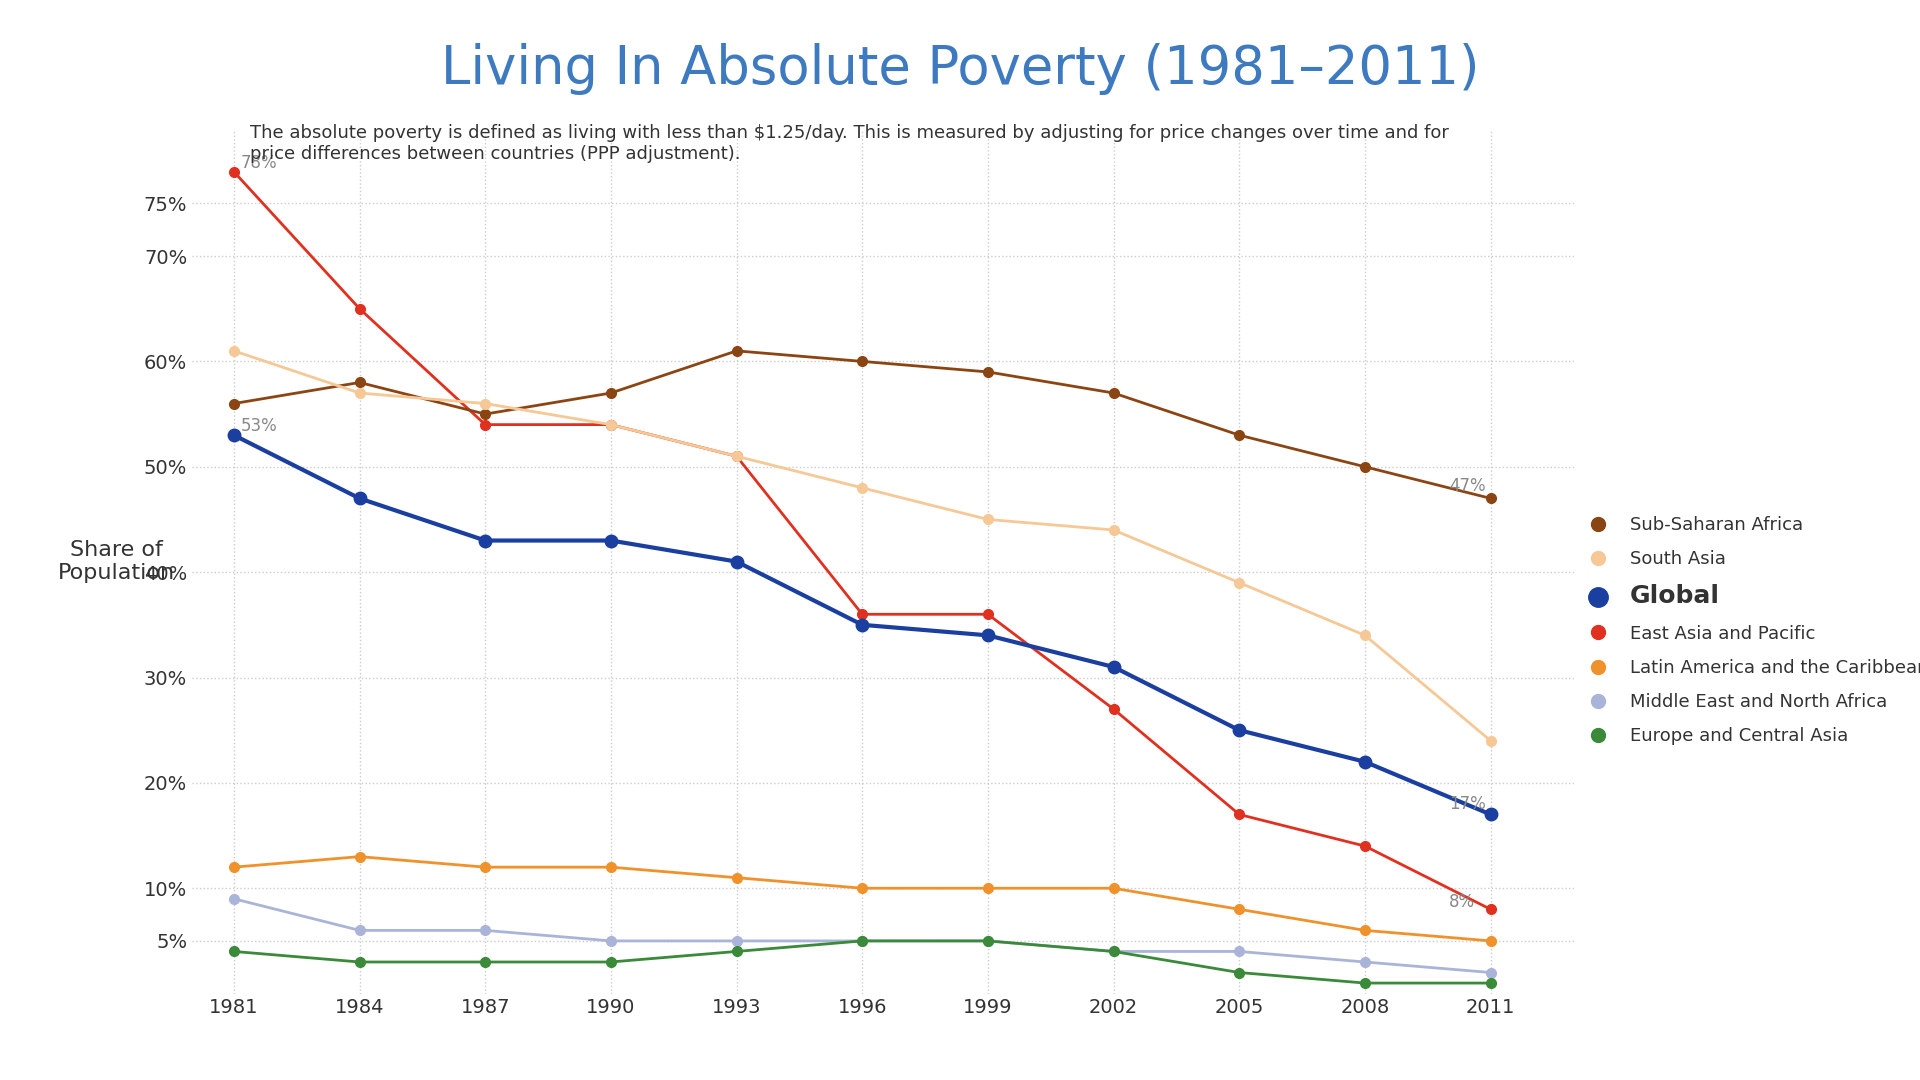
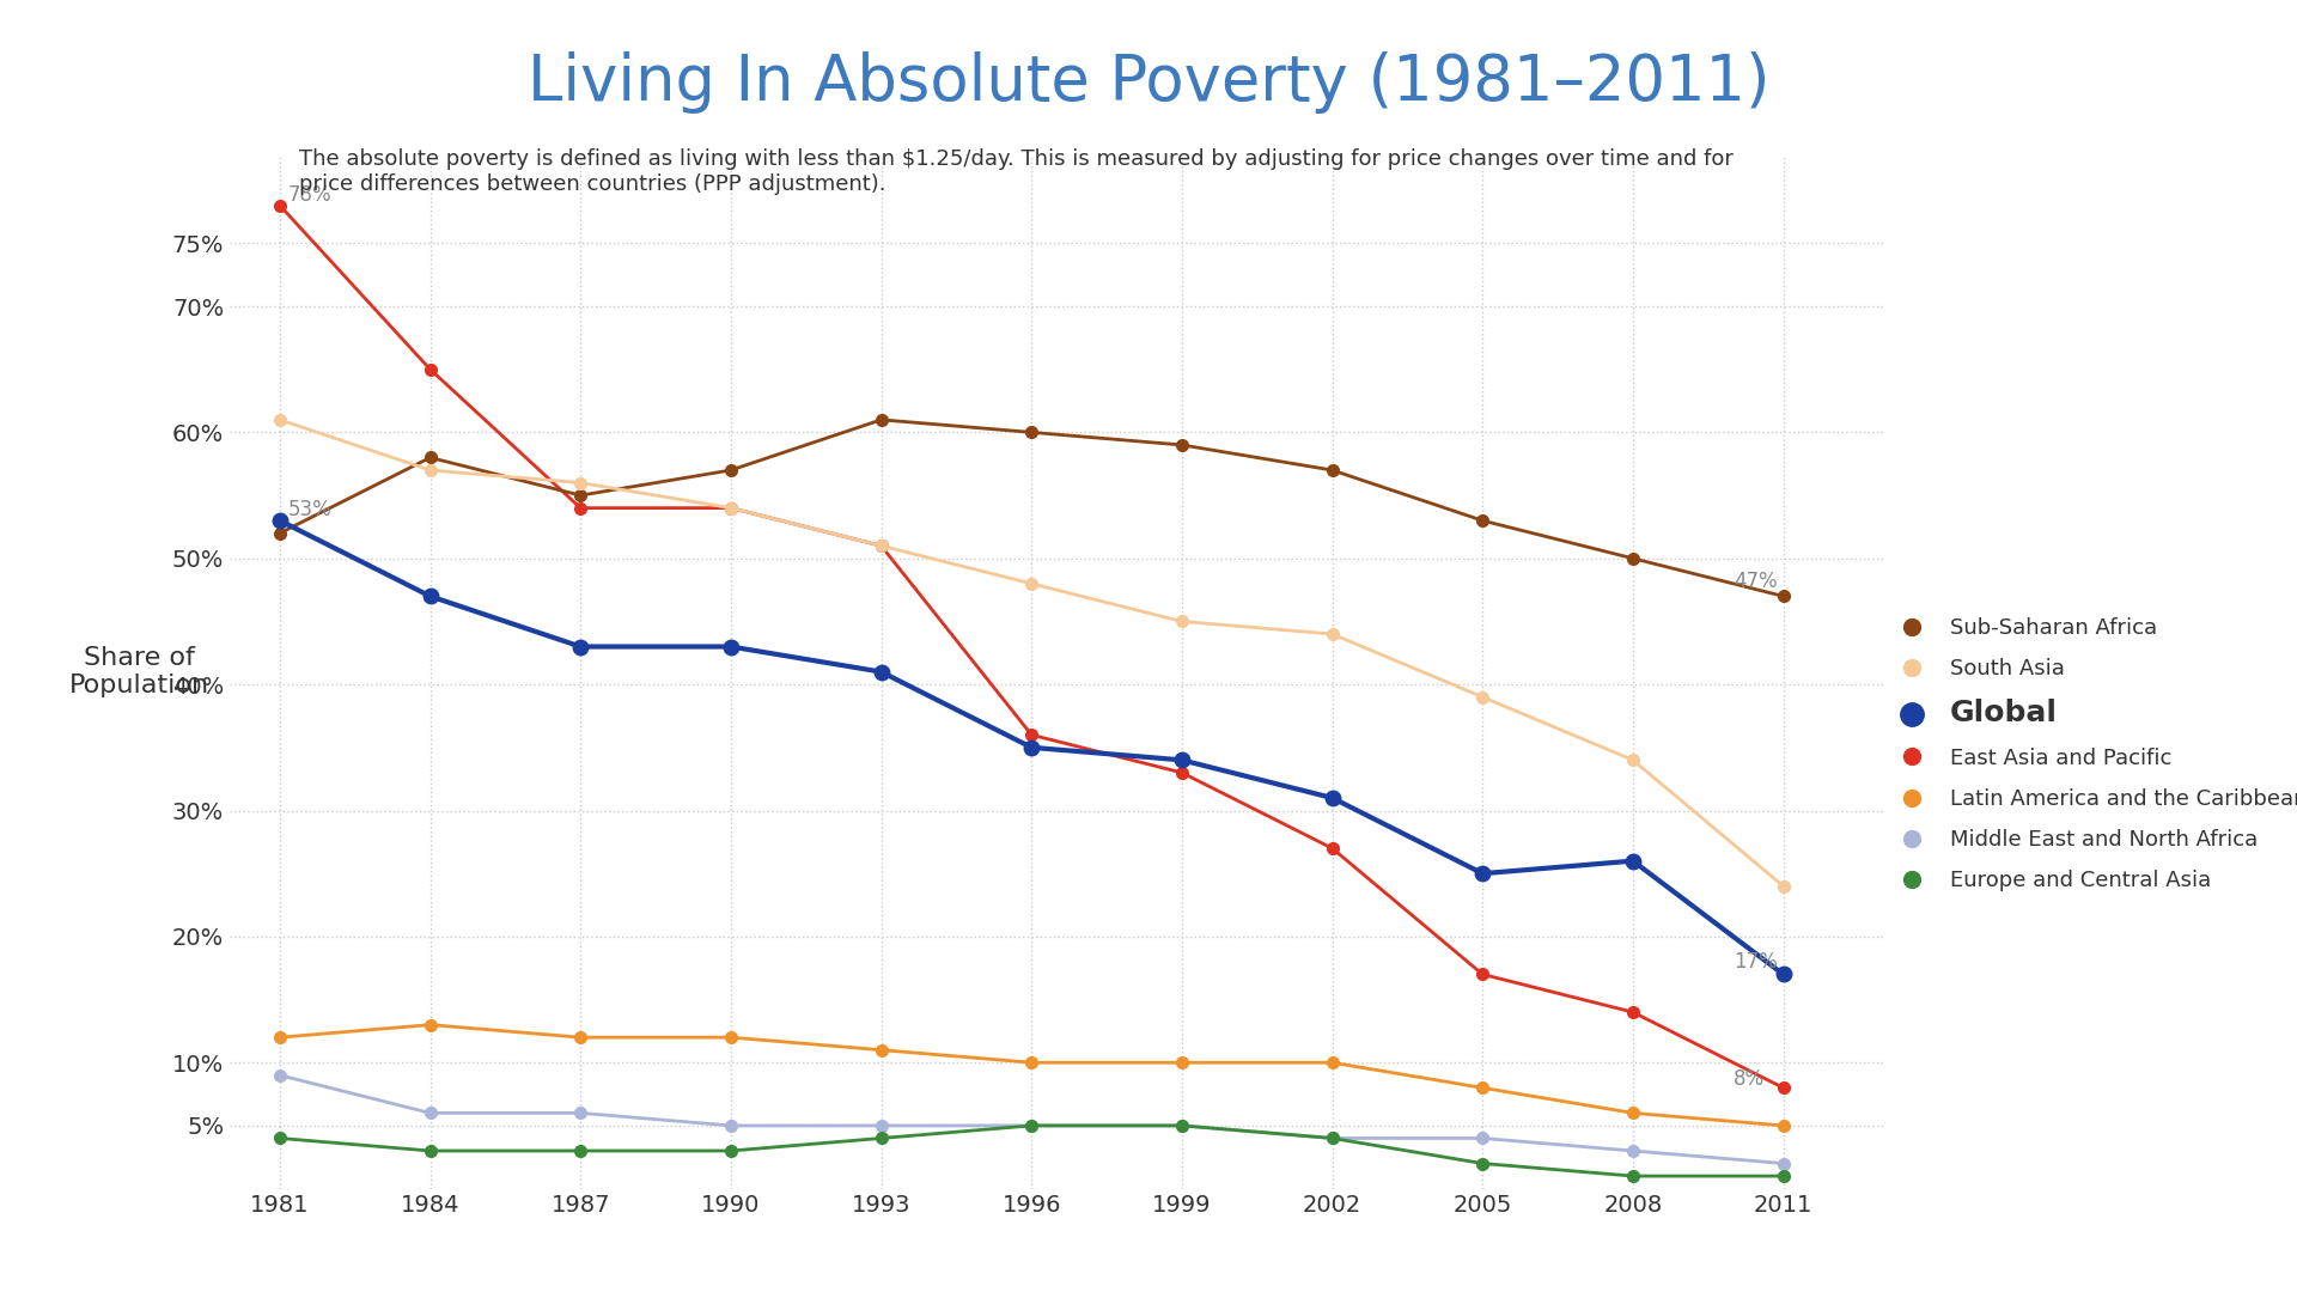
Sub-Saharan Africa/1981: 56% -> 52%
East Asia and Pacific/1999: 36% -> 33%
Global/2008: 22% -> 26%
